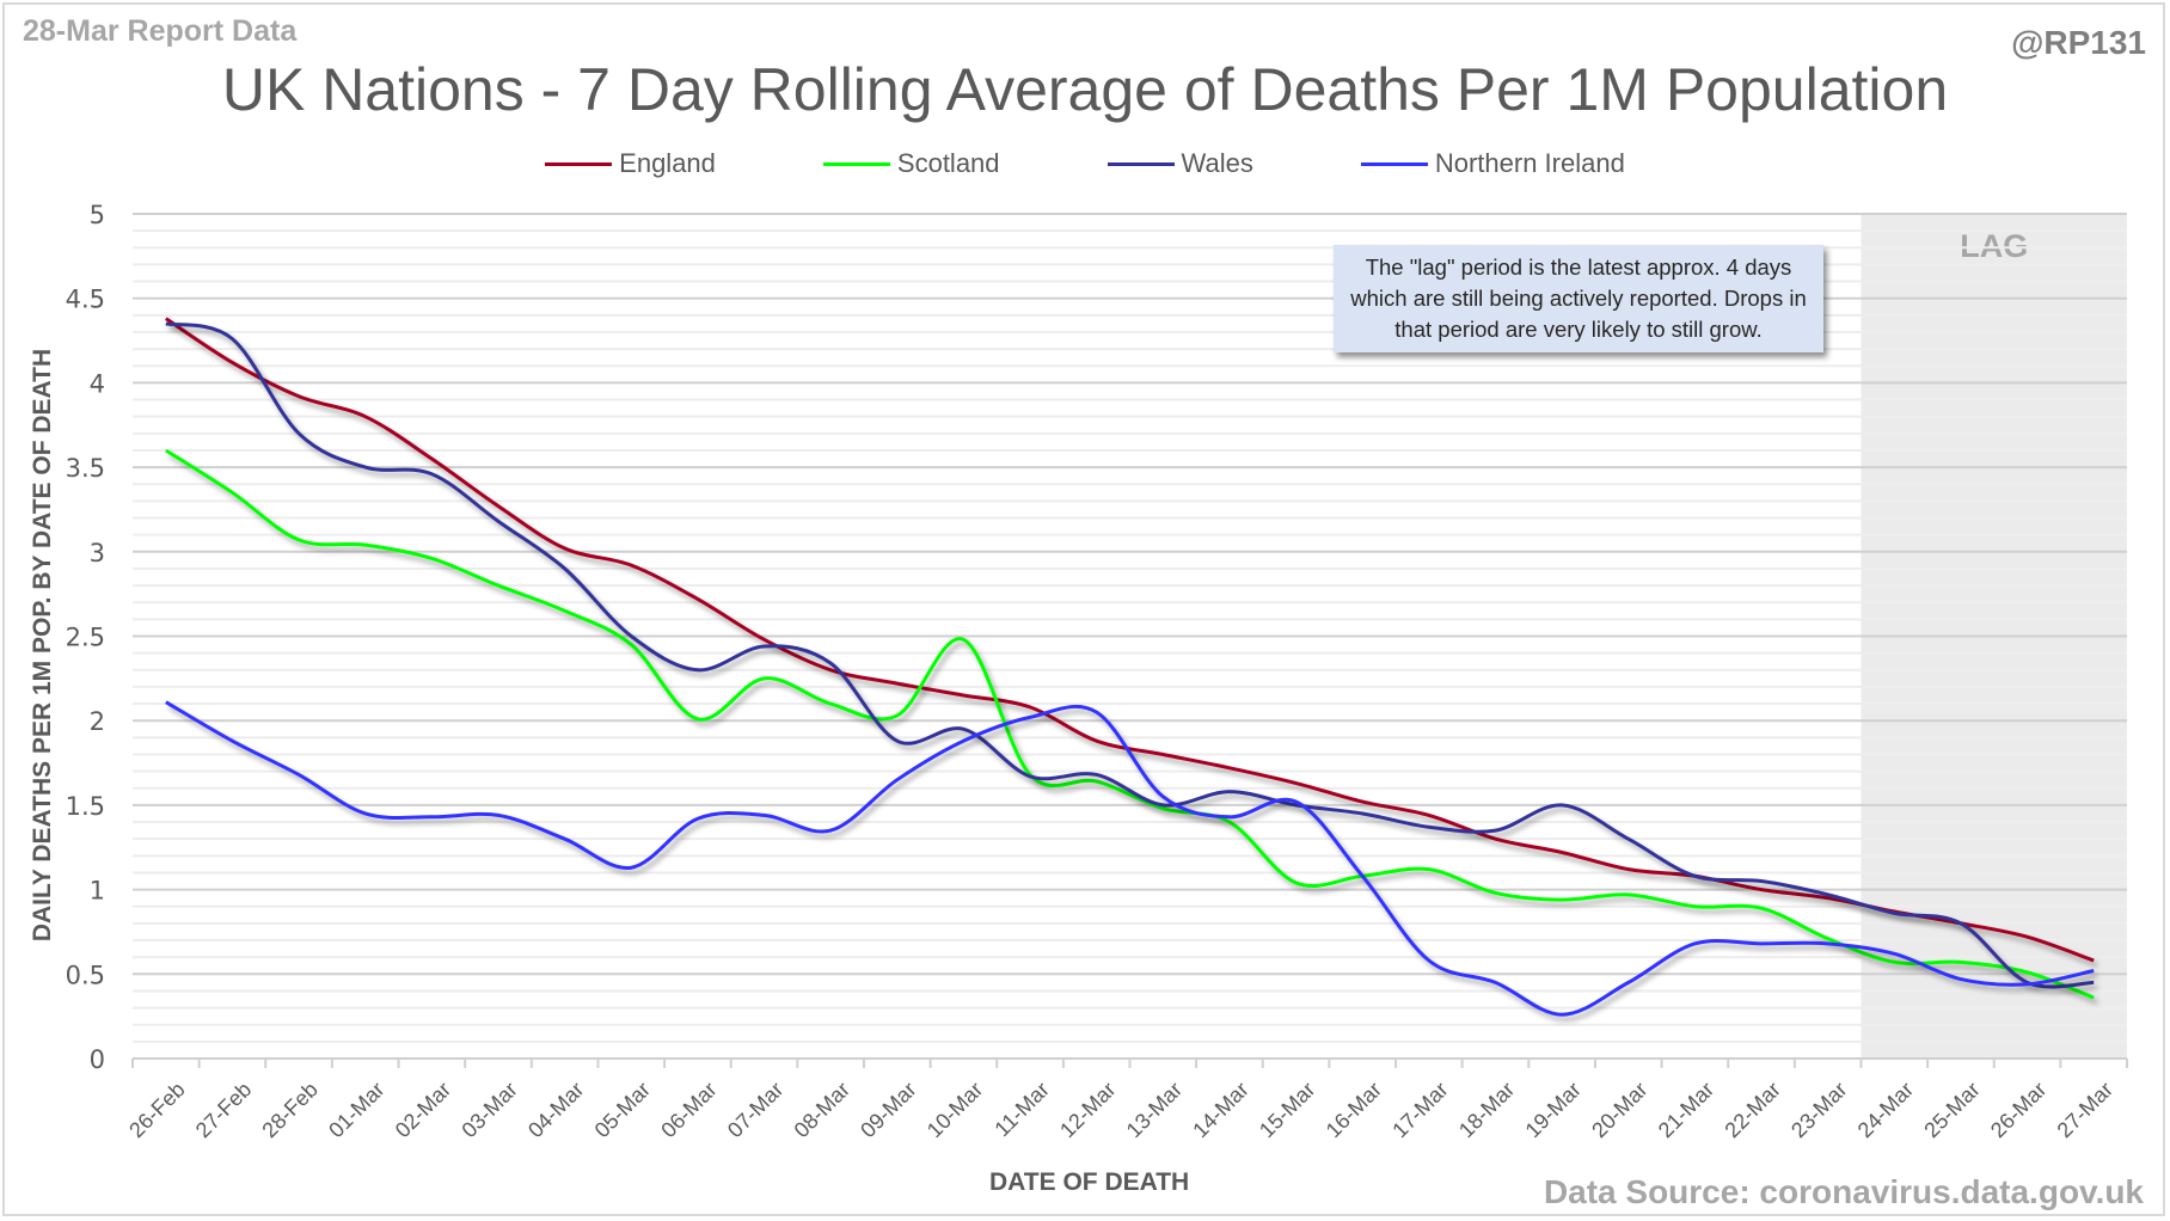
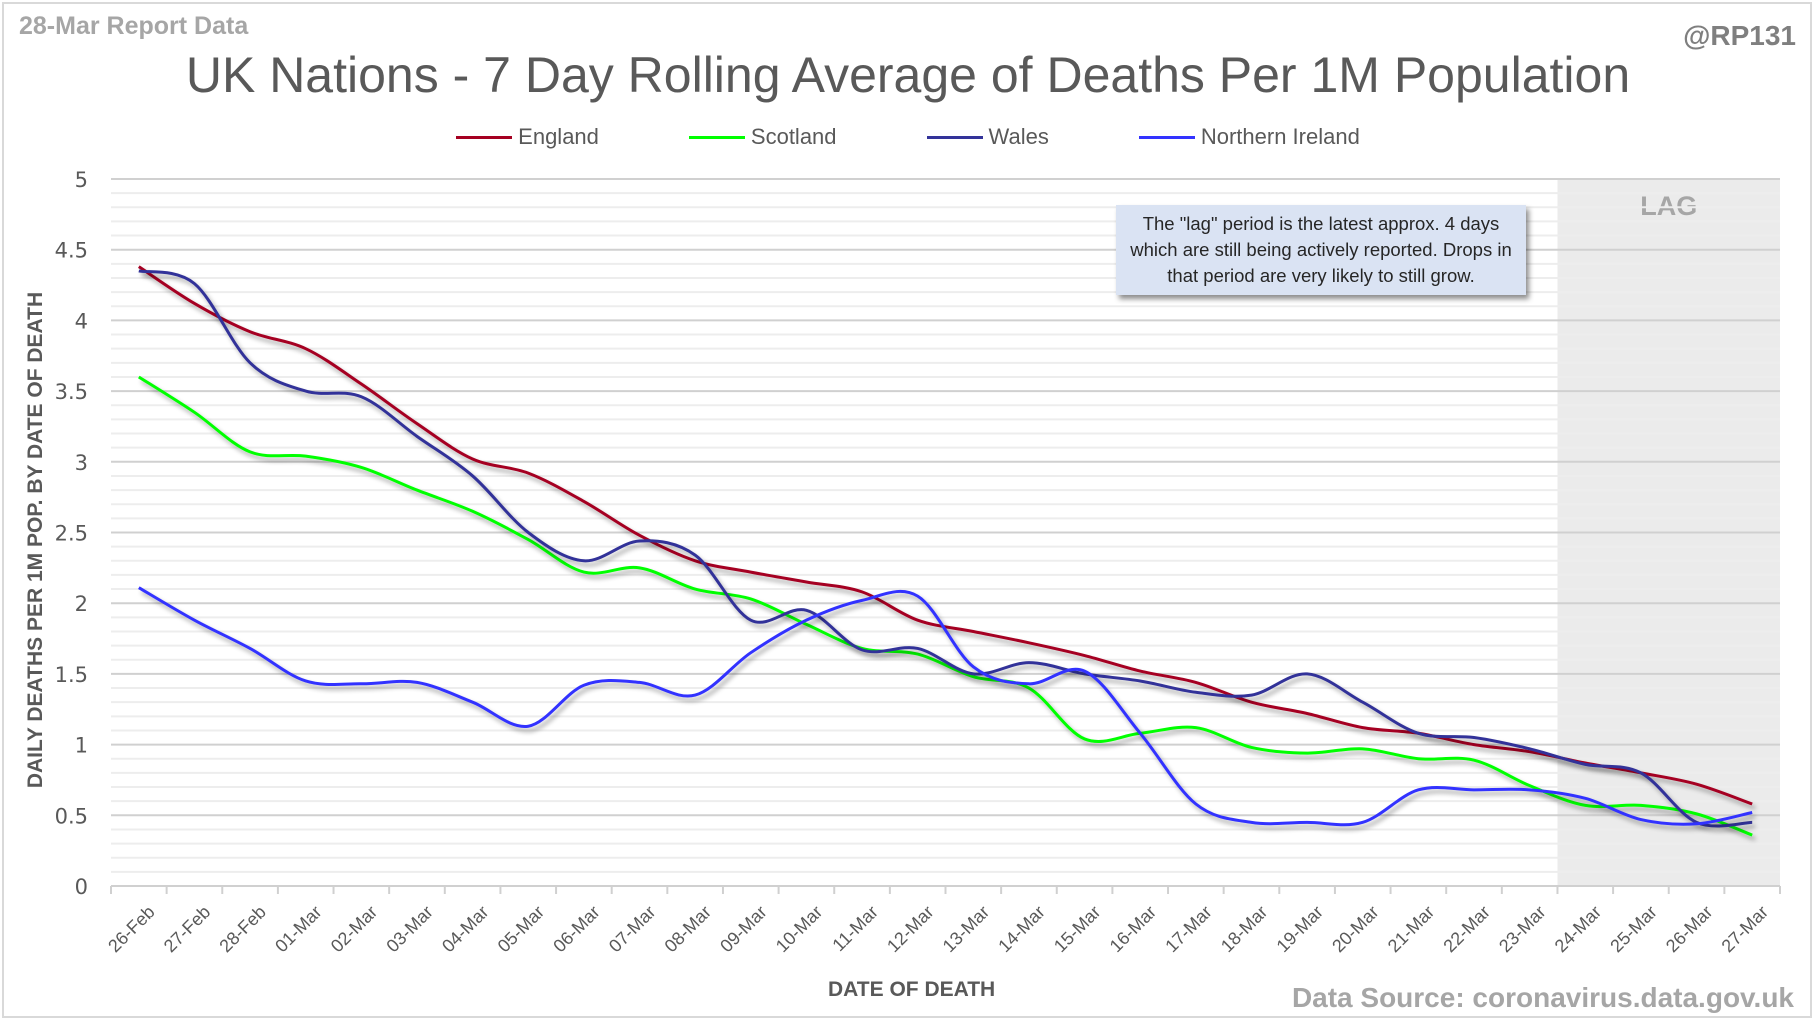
Scotland/06-Mar: 2.01 -> 2.22
Scotland/10-Mar: 2.48 -> 1.85
Northern Ireland/19-Mar: 0.26 -> 0.45
